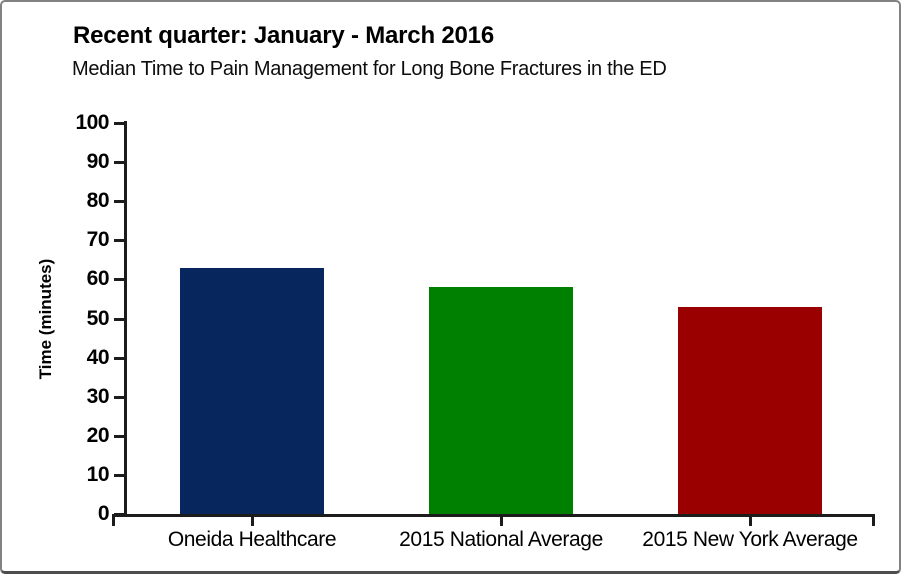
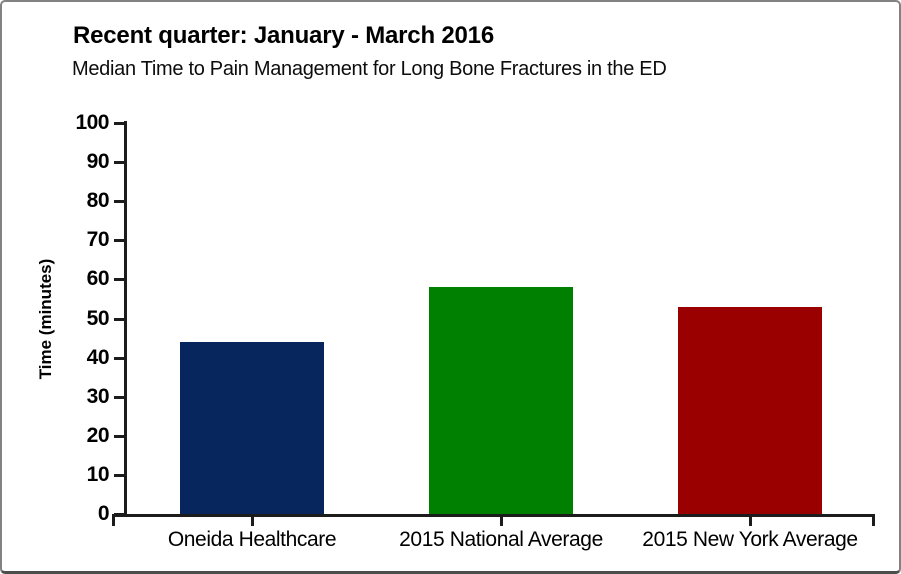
Oneida Healthcare: 63 -> 44
